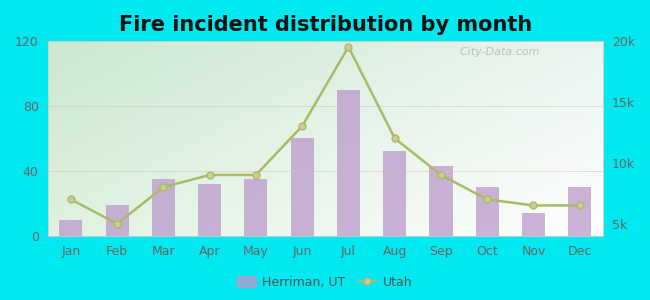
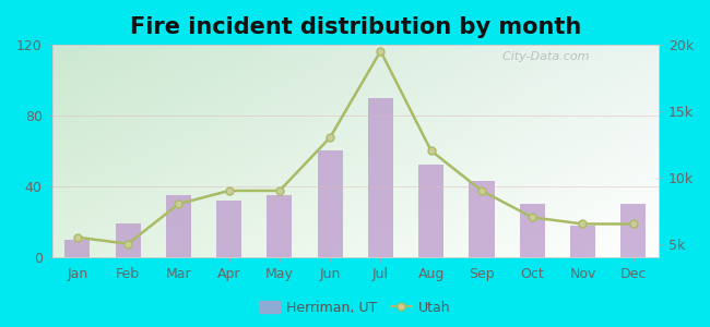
Utah/Jan: 7.0k -> 5.5k
Herriman, UT/Nov: 14 -> 18
